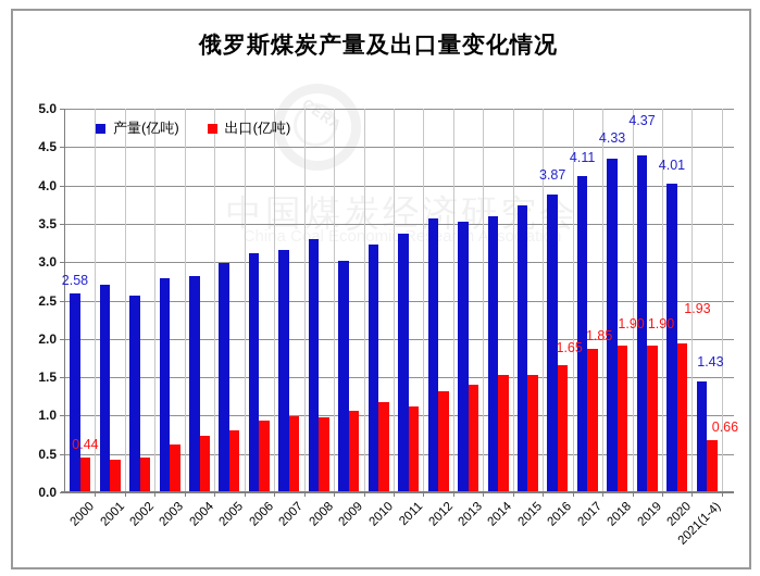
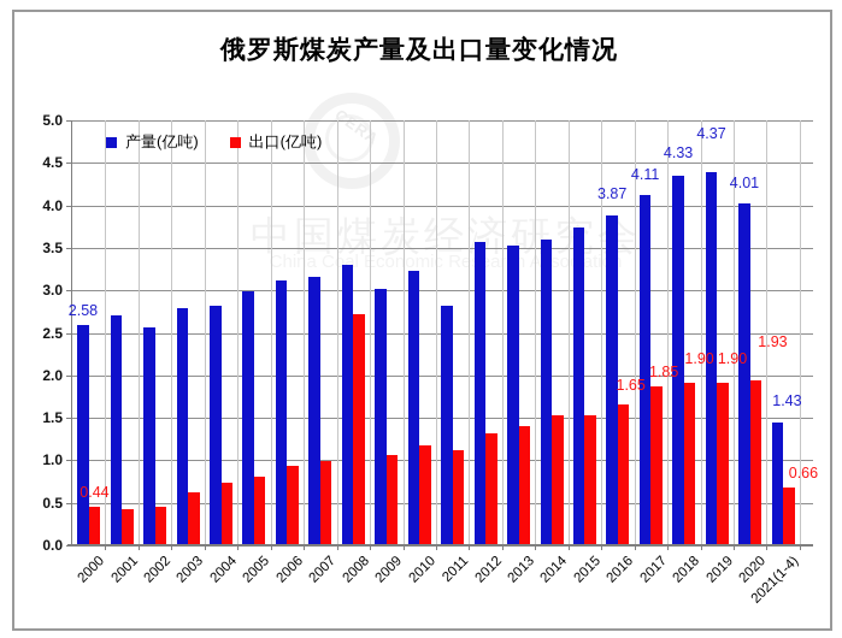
出口(亿吨)/2008: 1.0 -> 2.7
产量(亿吨)/2011: 3.4 -> 2.8
